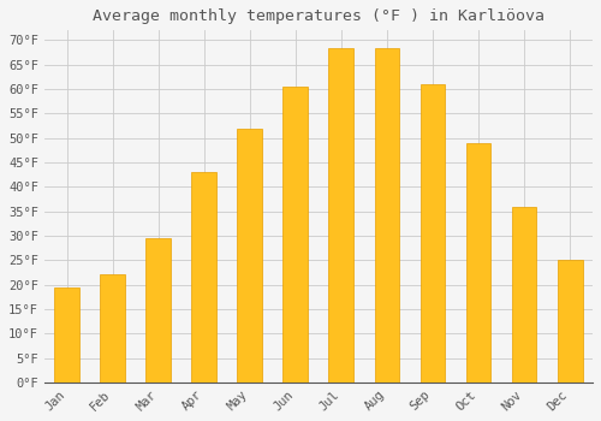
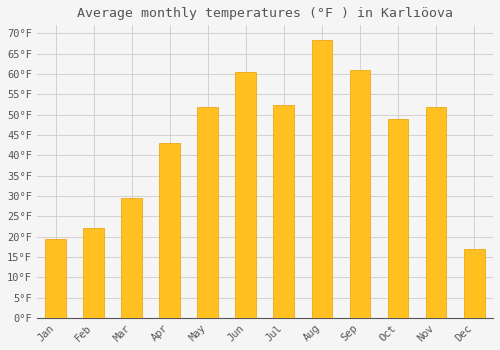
Jul: 68.5°F -> 52.5°F
Nov: 36.0°F -> 52.0°F
Dec: 25.0°F -> 17.0°F
